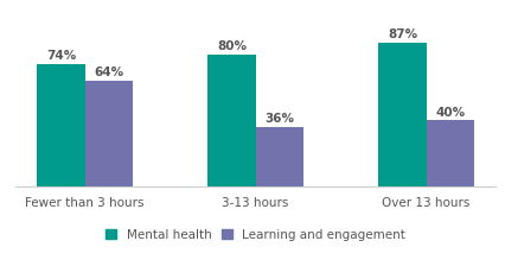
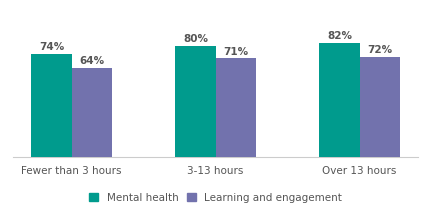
Learning and engagement/3-13 hours: 36% -> 71%
Mental health/Over 13 hours: 87% -> 82%
Learning and engagement/Over 13 hours: 40% -> 72%
